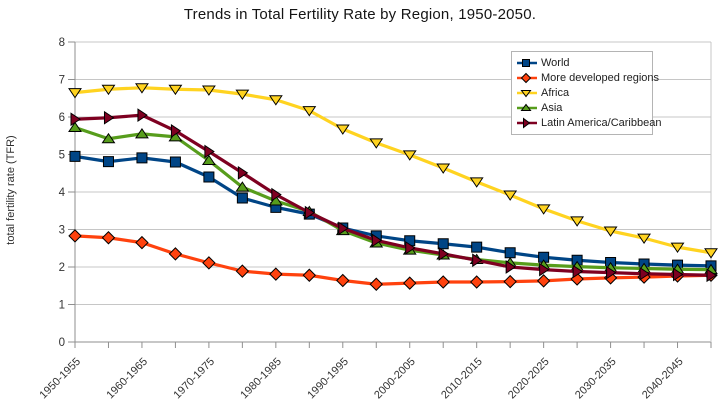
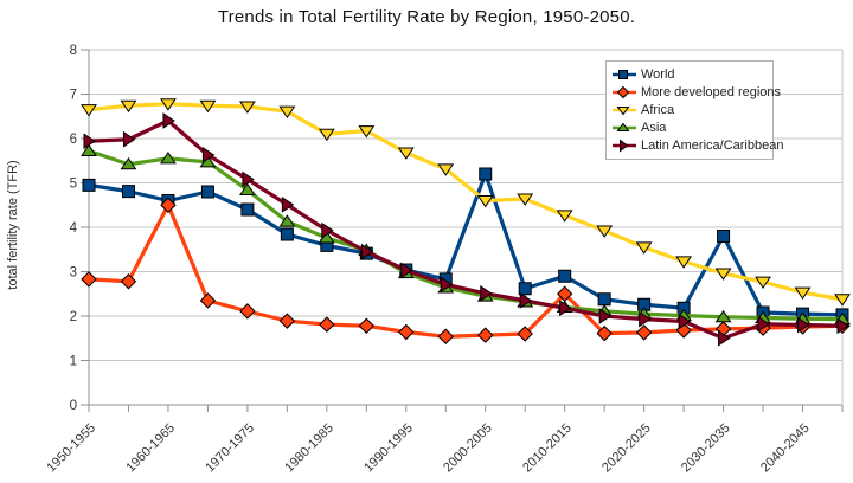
World/1960-1965: 4.9 -> 4.6
More developed regions/1960-1965: 2.6 -> 4.5
Latin America/Caribbean/1960-1965: 6.0 -> 6.4
Africa/1980-1985: 6.5 -> 6.1
World/2000-2005: 2.7 -> 5.2
Africa/2000-2005: 5.0 -> 4.6
World/2010-2015: 2.5 -> 2.9
More developed regions/2010-2015: 1.6 -> 2.5
World/2030-2035: 2.1 -> 3.8
Latin America/Caribbean/2030-2035: 1.9 -> 1.5
